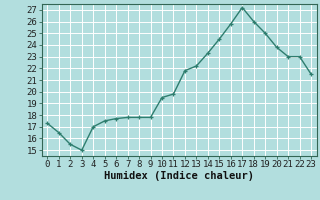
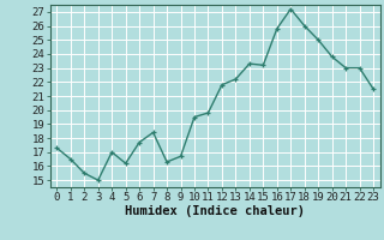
5: 17.5 -> 16.2
7: 17.8 -> 18.4
8: 17.8 -> 16.3
9: 17.8 -> 16.7
15: 24.5 -> 23.2
